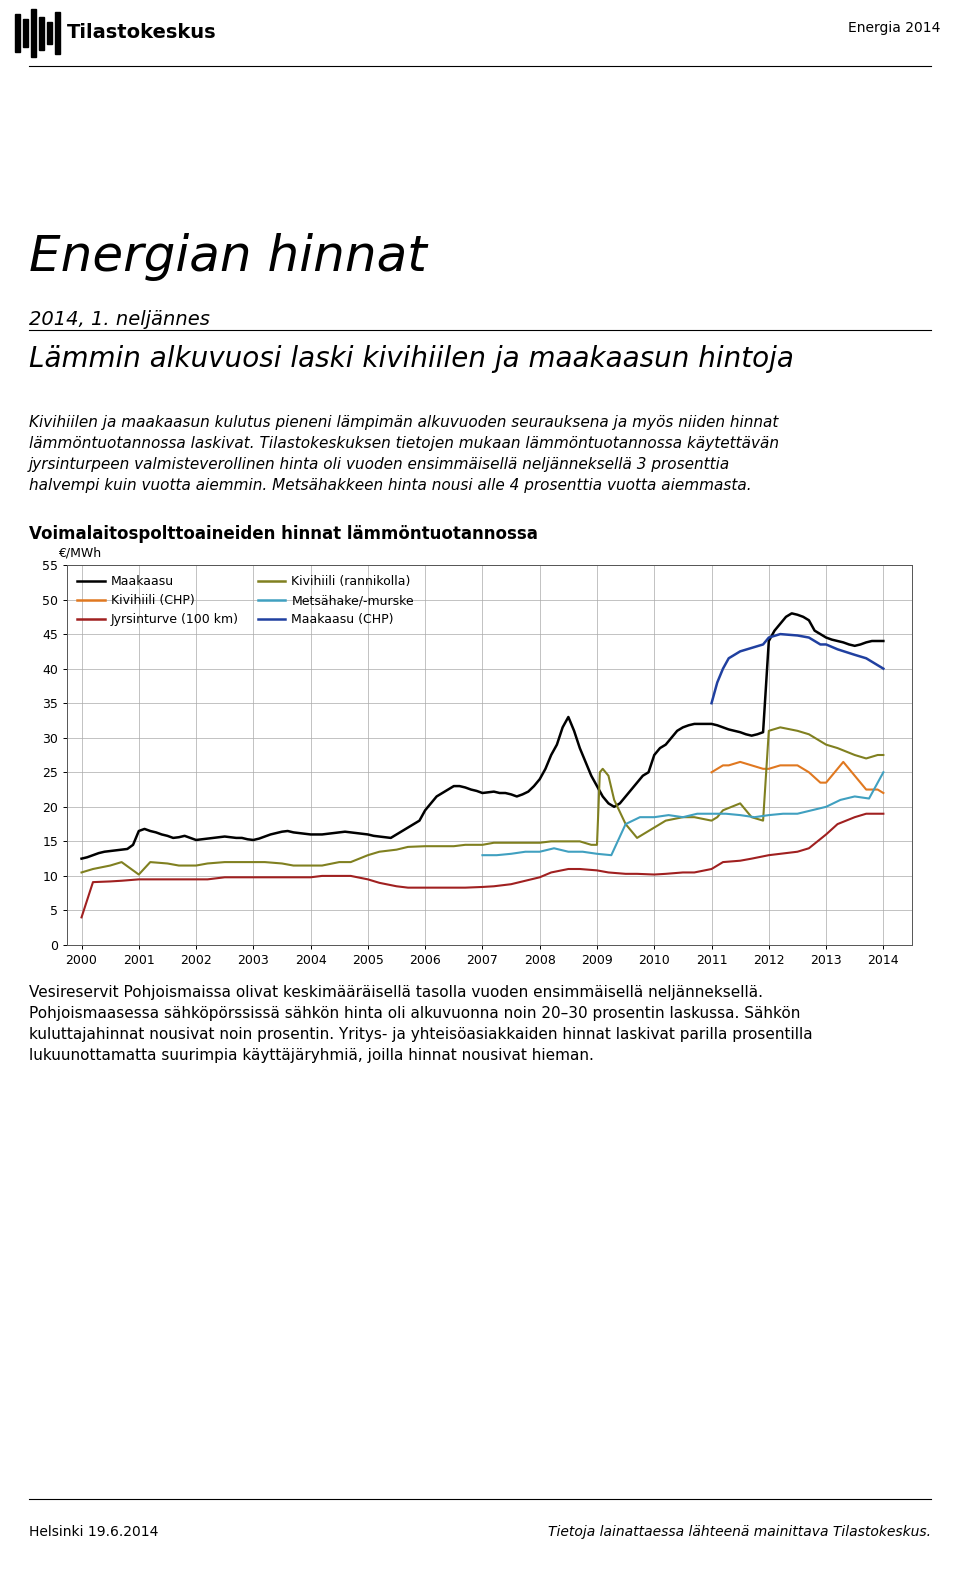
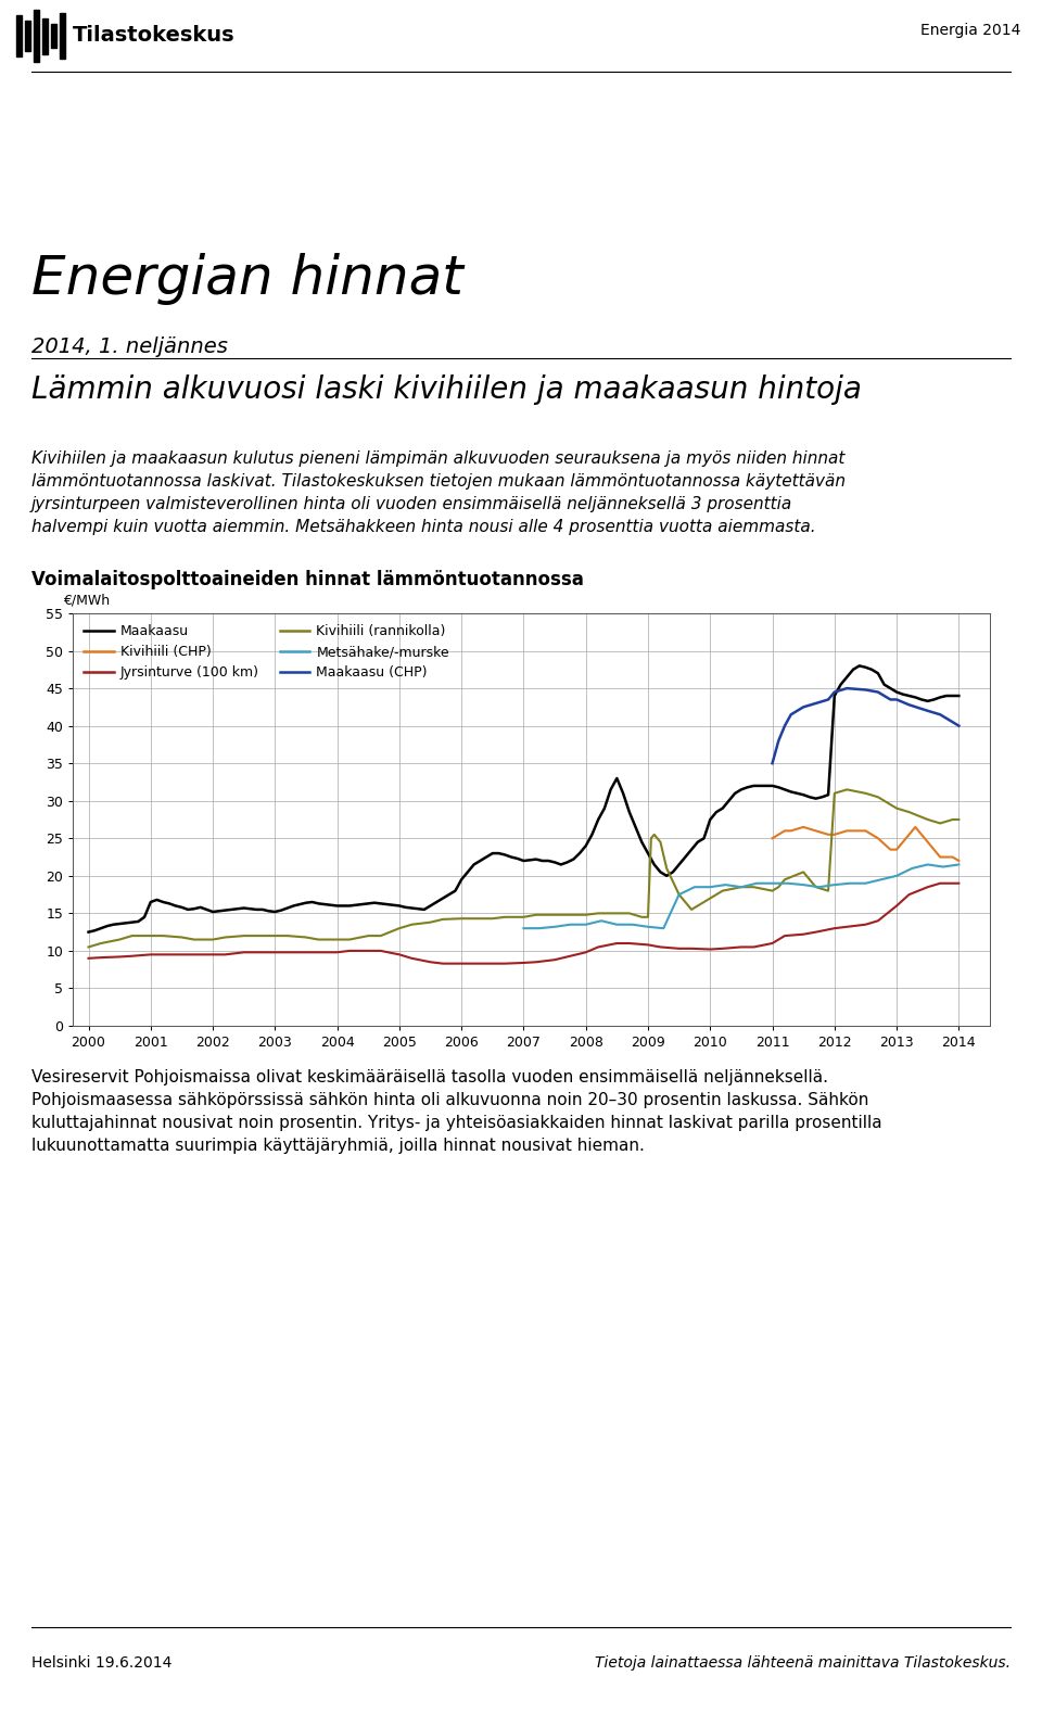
Jyrsinturve (100 km)/2000: 4.0 -> 9.0
Kivihiili (rannikolla)/2001: 10.2 -> 12.0
Metsähake/-murske/2014: 25.0 -> 21.5
